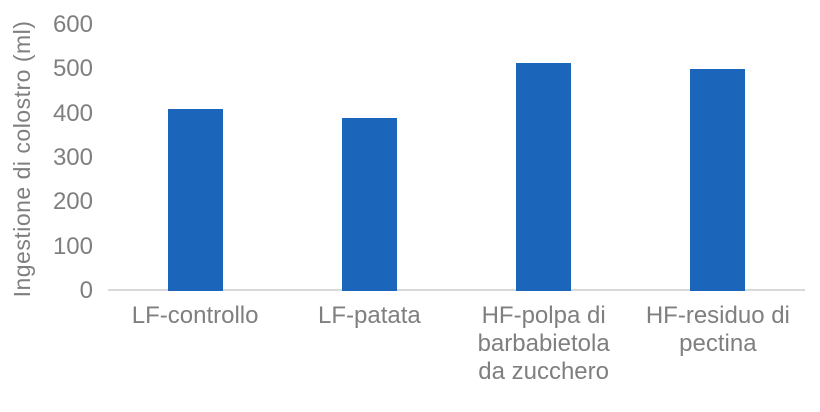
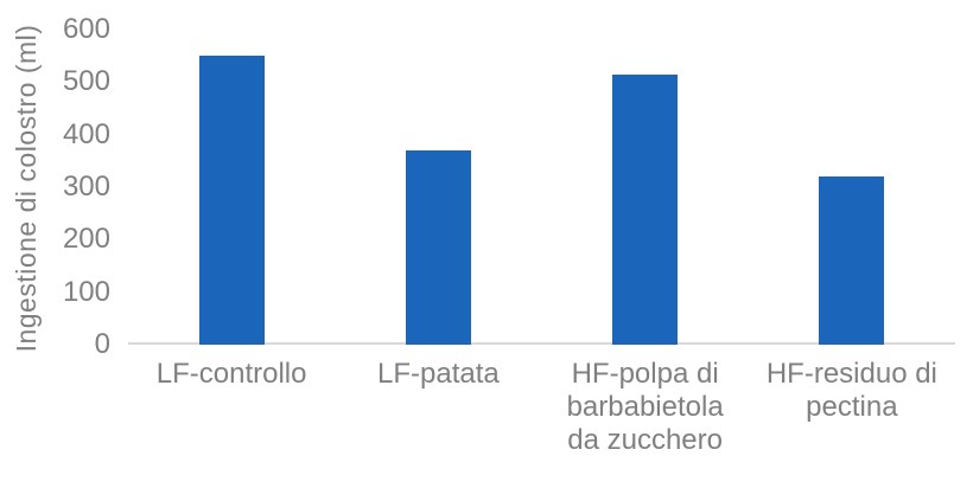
LF-controllo: 410 -> 550
LF-patata: 390 -> 370
HF-residuo di pectina: 500 -> 320
